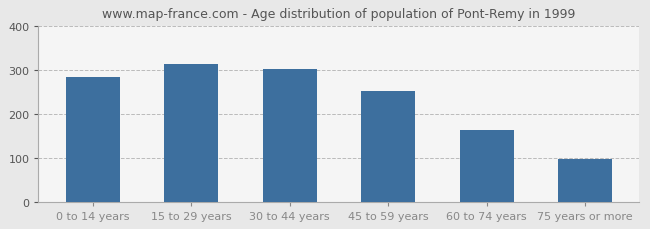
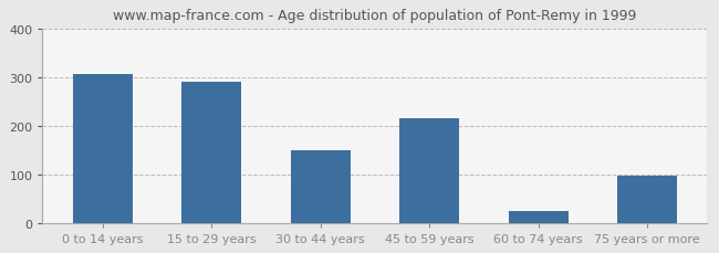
0 to 14 years: 283 -> 305
15 to 29 years: 313 -> 290
30 to 44 years: 302 -> 150
45 to 59 years: 252 -> 215
60 to 74 years: 163 -> 25
